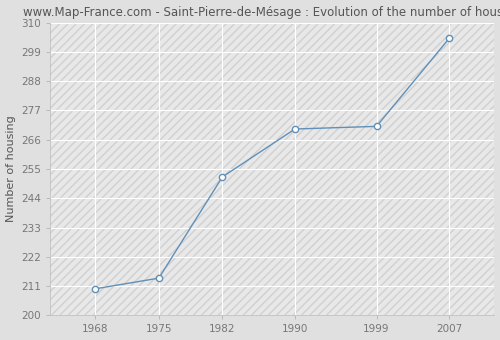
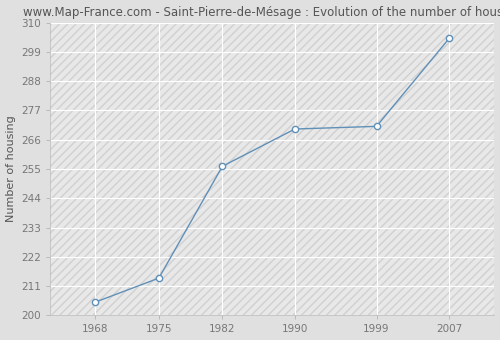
1968: 210 -> 205
1982: 252 -> 256
